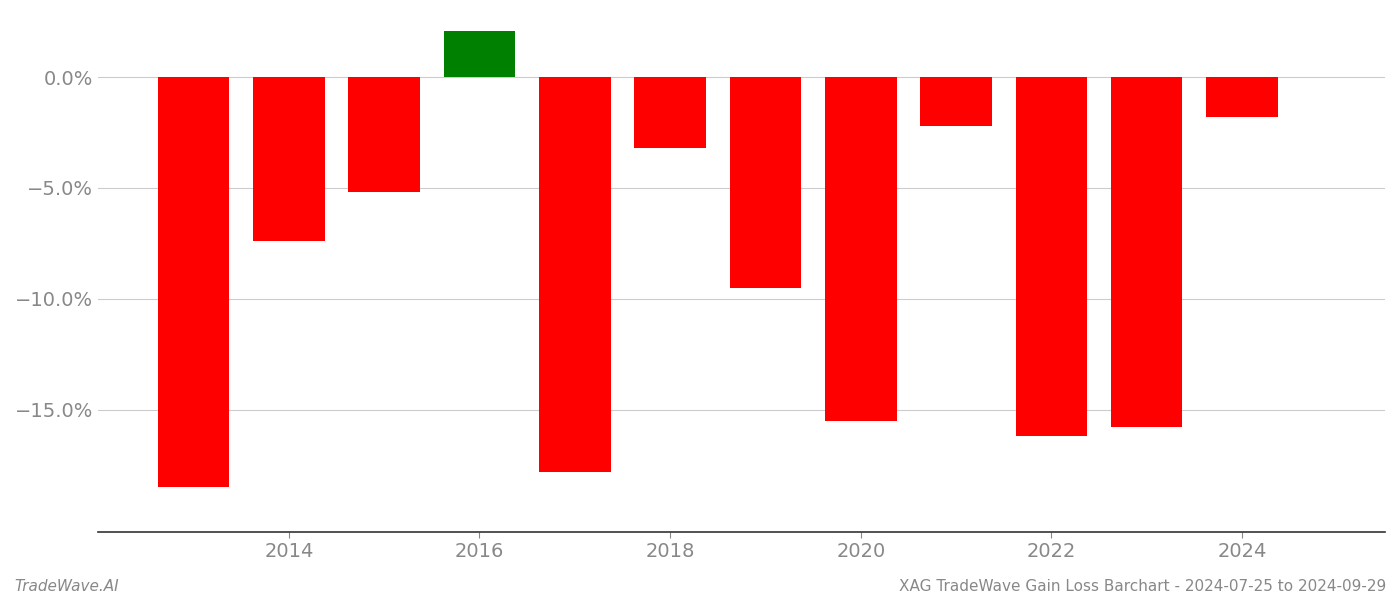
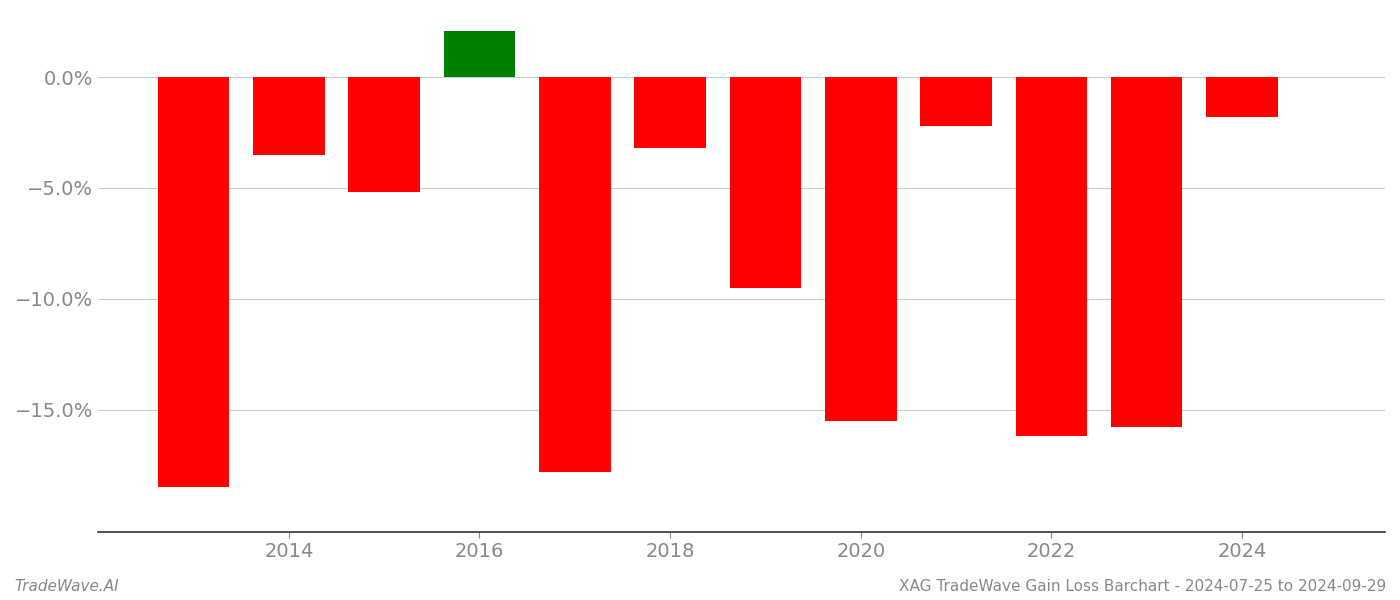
2014: -7.4% -> -3.5%
